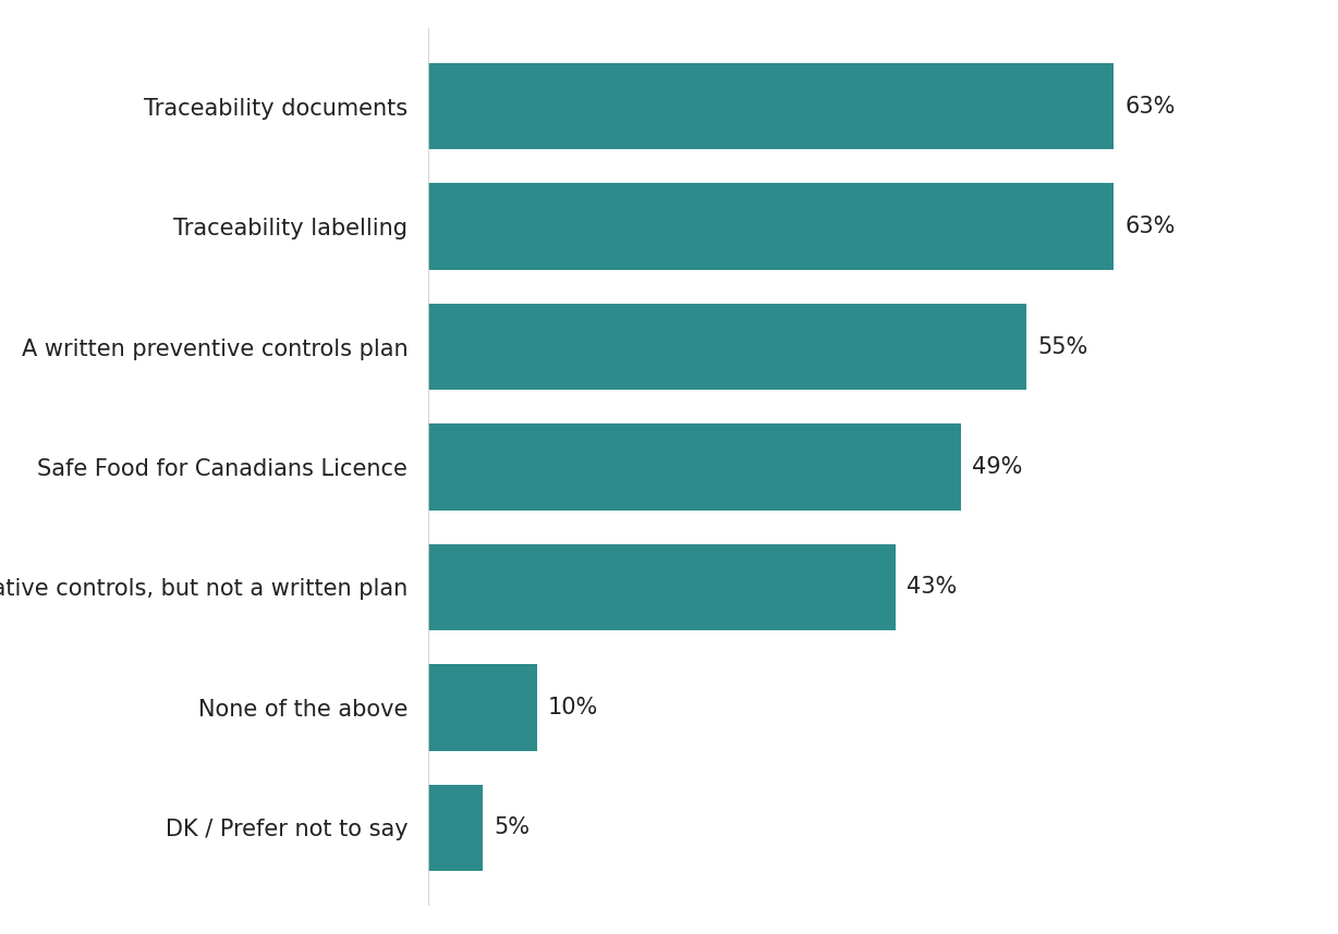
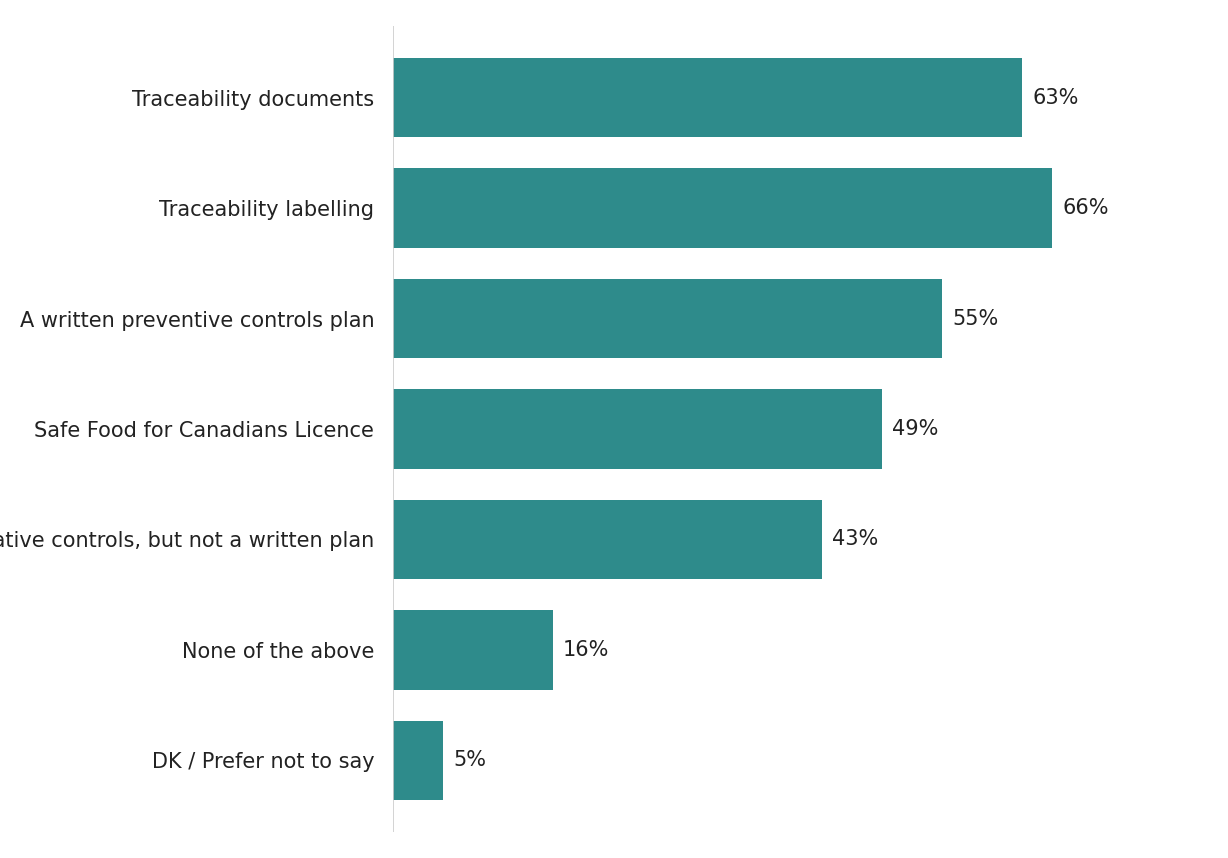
Traceability labelling: 63% -> 66%
None of the above: 10% -> 16%
